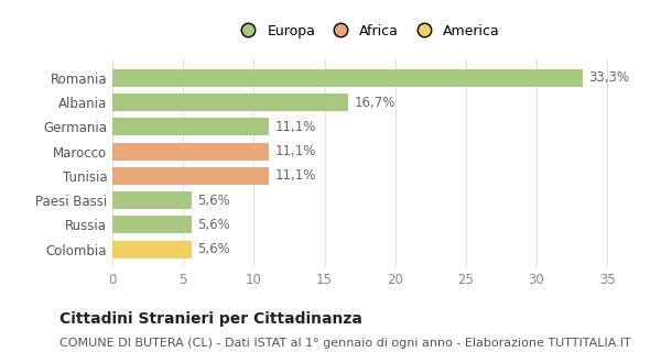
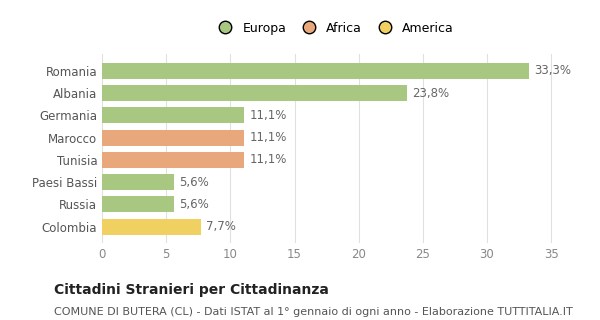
Albania: 16,7% -> 23,8%
Colombia: 5,6% -> 7,7%
